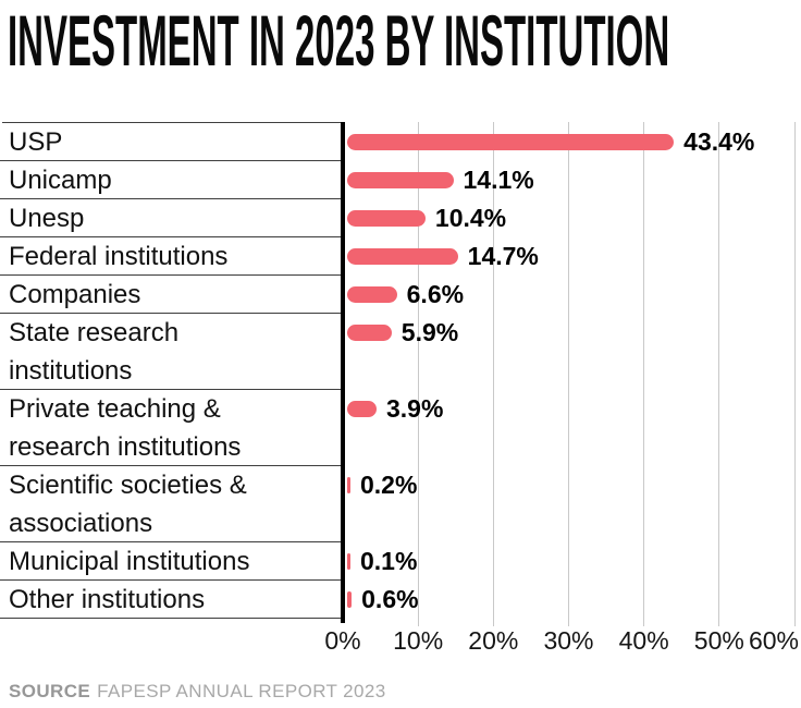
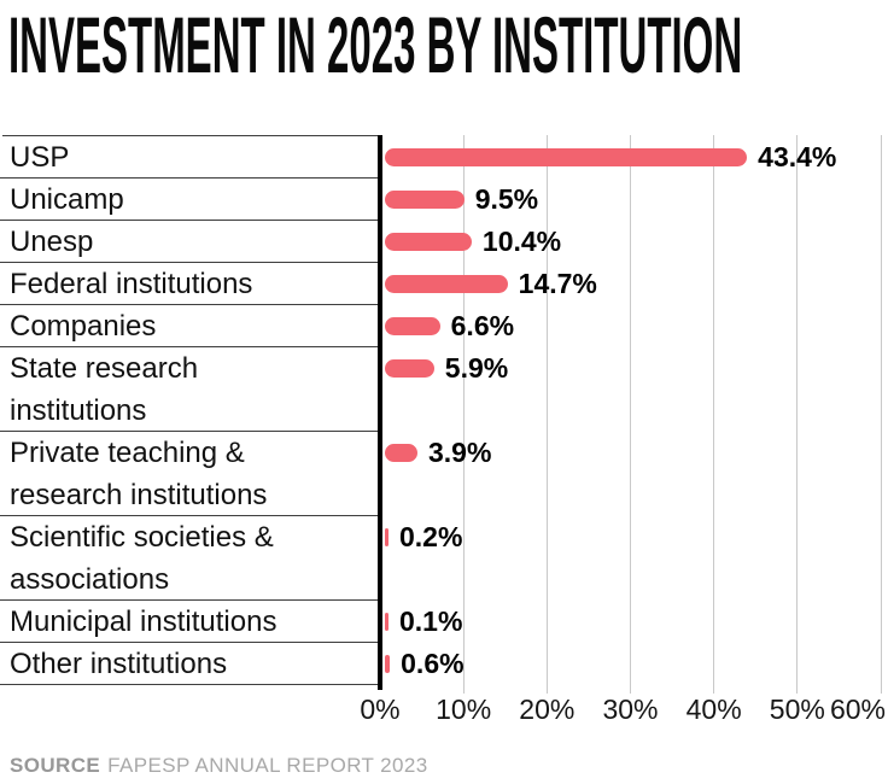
Unicamp: 14.1% -> 9.5%
